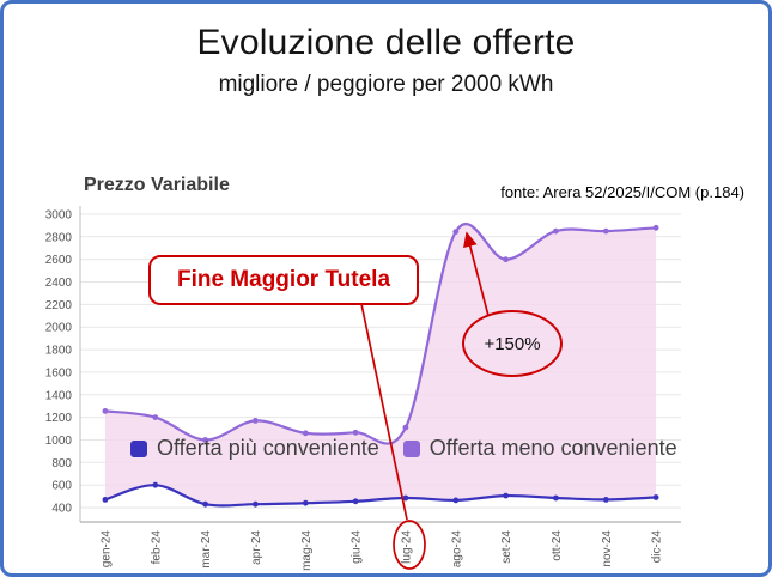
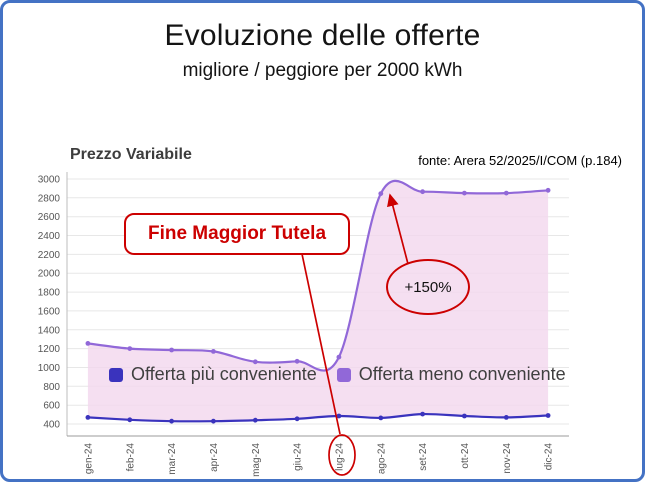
Offerta più conveniente/feb-24: 600 -> 400
Offerta meno conveniente/mar-24: 1000 -> 1200
Offerta meno conveniente/set-24: 2600 -> 2900
